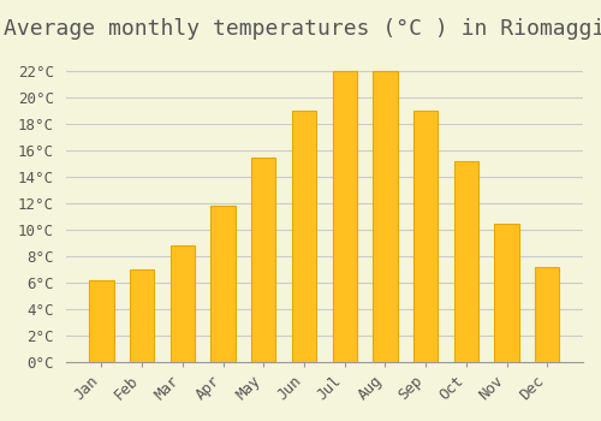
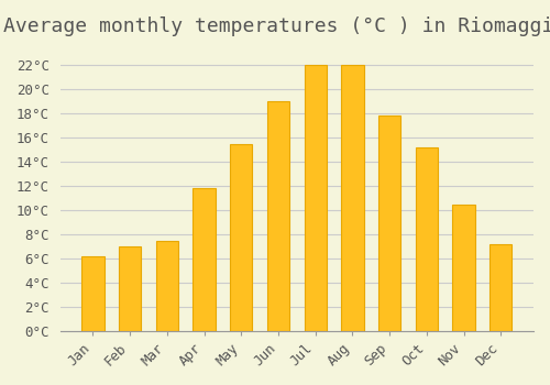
Mar: 8.8°C -> 7.5°C
Sep: 19.0°C -> 17.8°C
